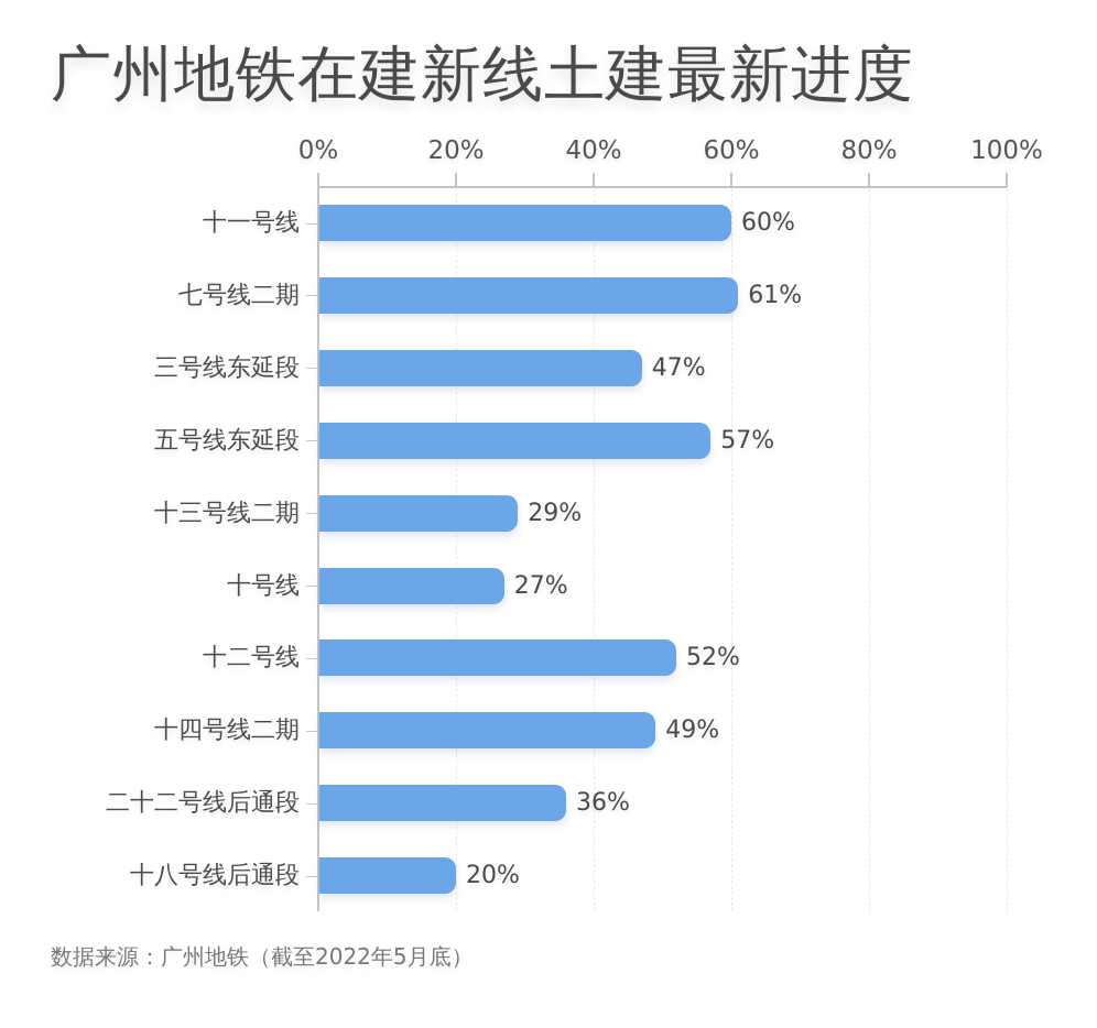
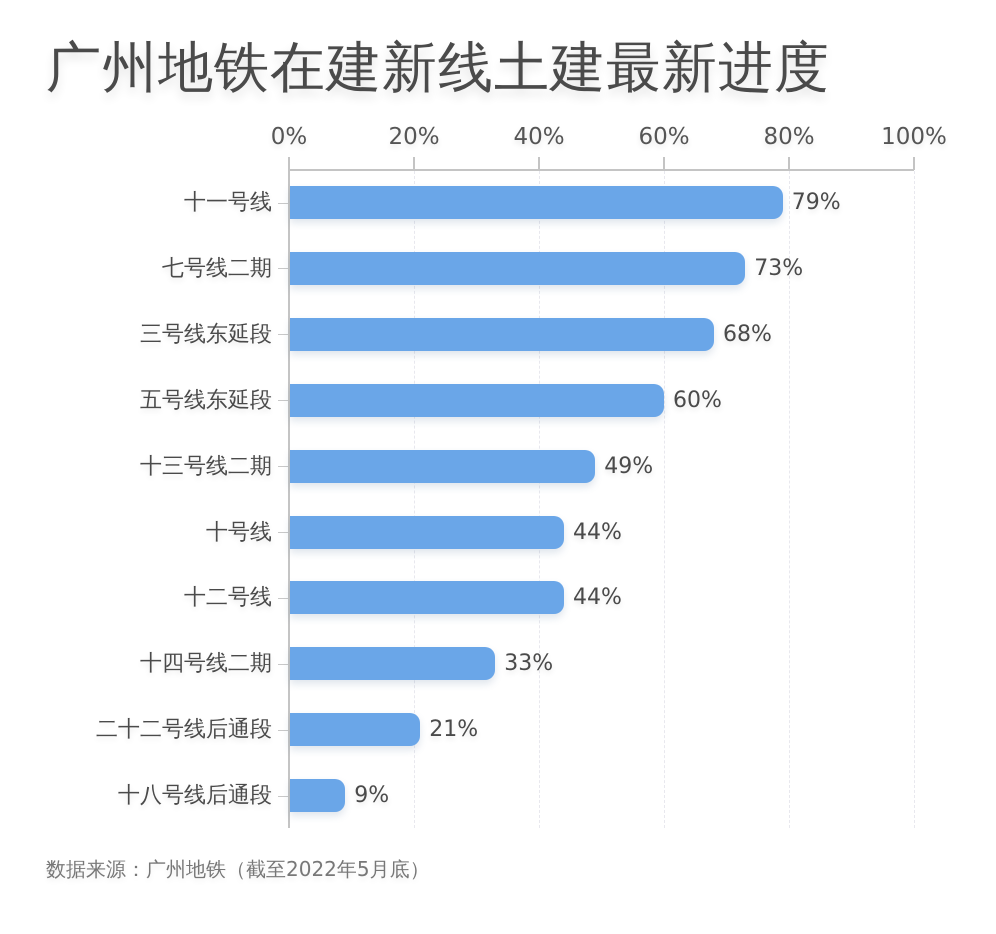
十一号线: 60% -> 79%
七号线二期: 61% -> 73%
三号线东延段: 47% -> 68%
五号线东延段: 57% -> 60%
十三号线二期: 29% -> 49%
十号线: 27% -> 44%
十二号线: 52% -> 44%
十四号线二期: 49% -> 33%
二十二号线后通段: 36% -> 21%
十八号线后通段: 20% -> 9%
